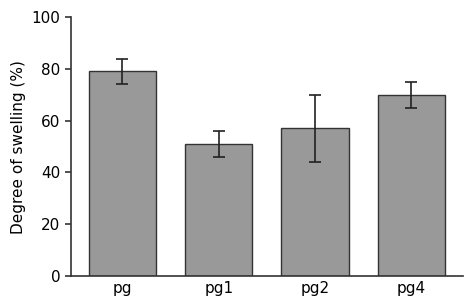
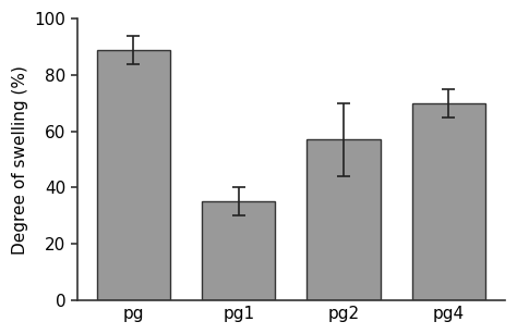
pg: 79 -> 89
pg1: 51 -> 35
